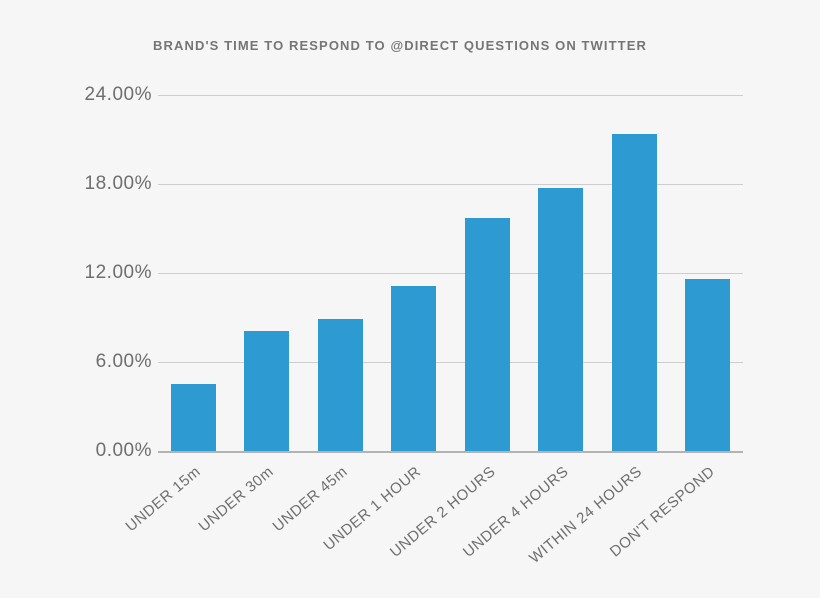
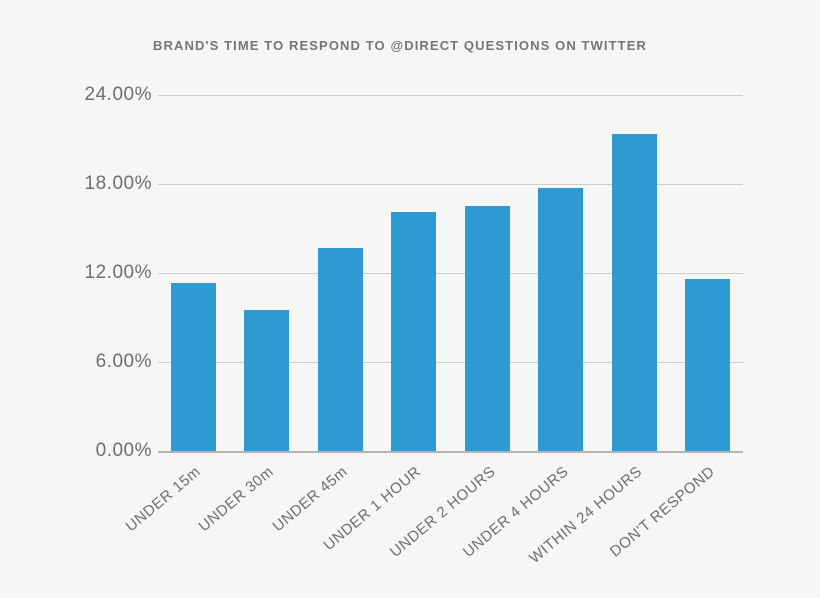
UNDER 15m: 4.5% -> 11.3%
UNDER 30m: 8.1% -> 9.5%
UNDER 45m: 8.9% -> 13.7%
UNDER 1 HOUR: 11.1% -> 16.1%
UNDER 2 HOURS: 15.7% -> 16.5%
